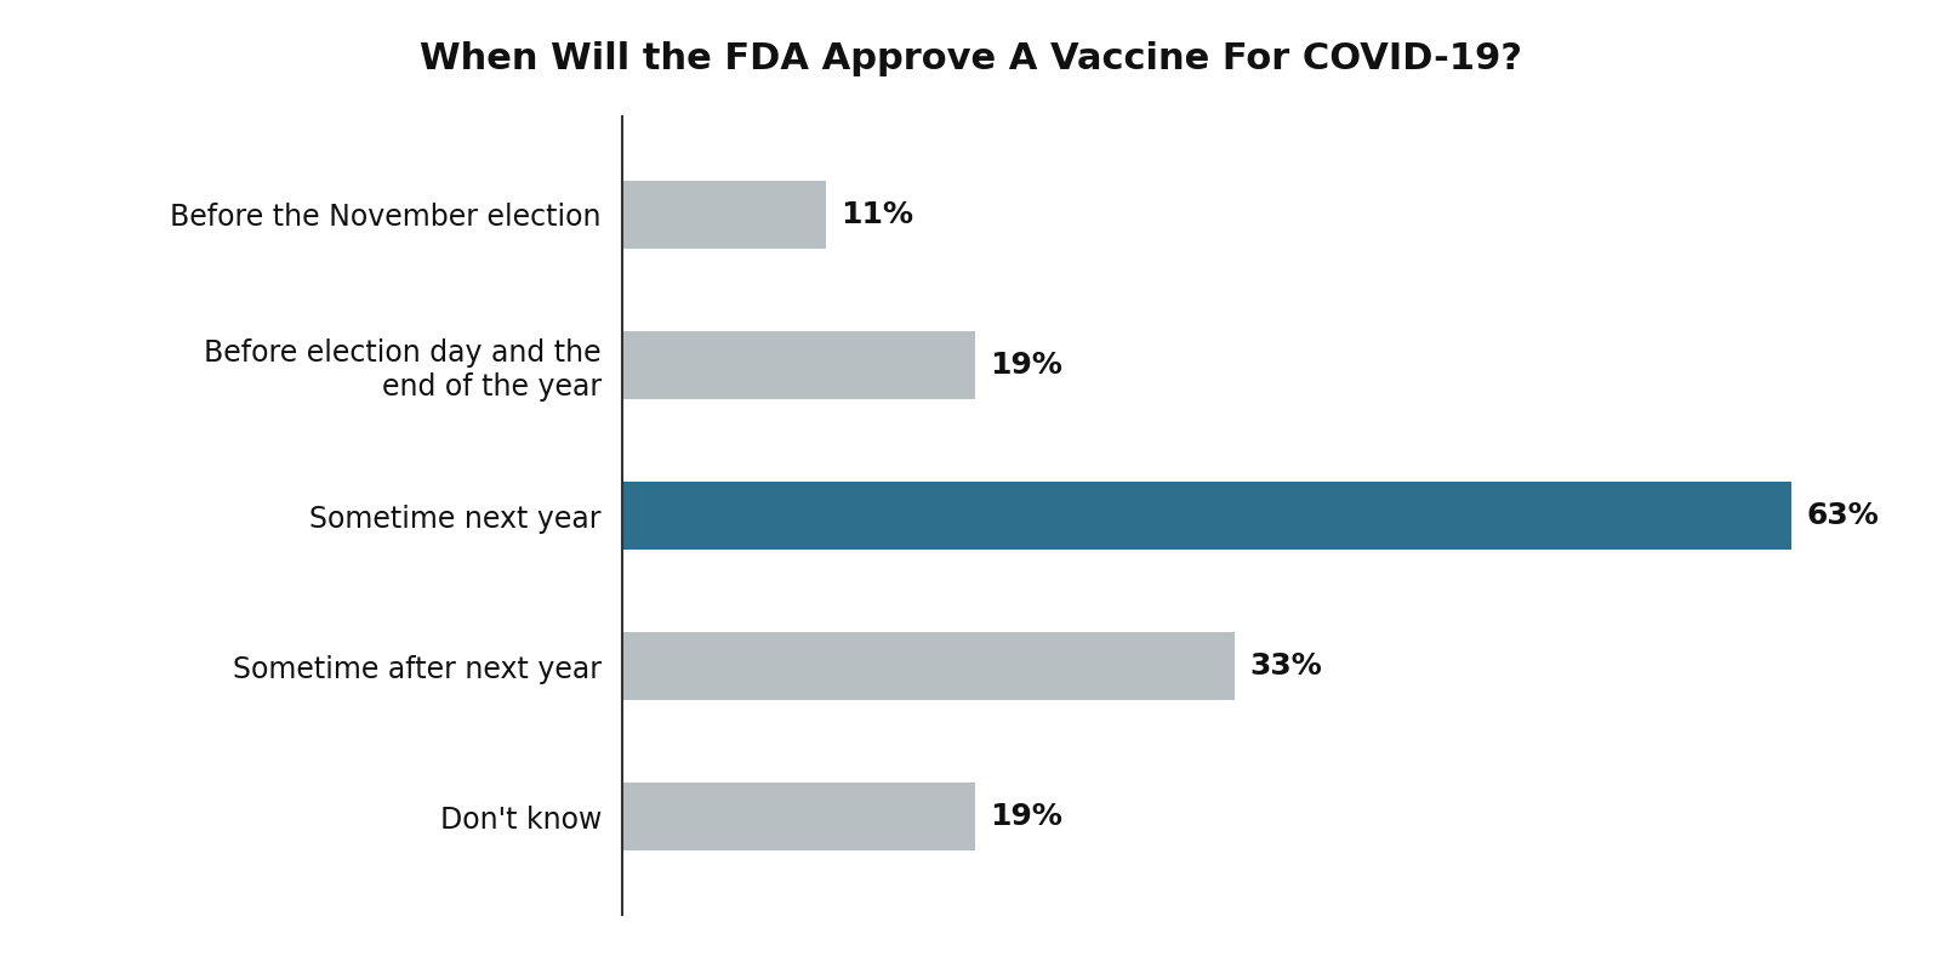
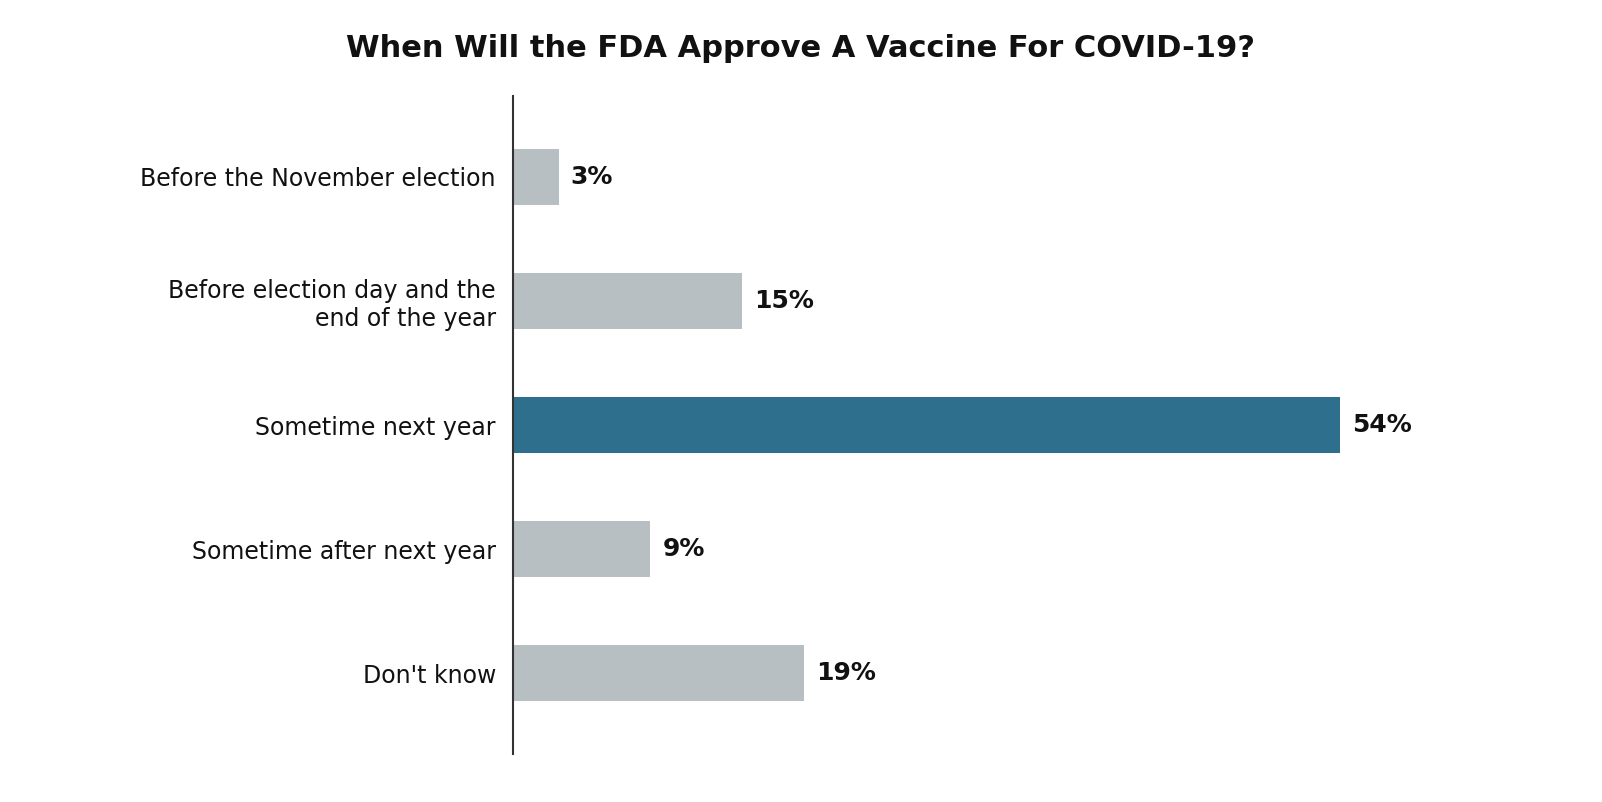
Before the November election: 11% -> 3%
Before election day and the end of the year: 19% -> 15%
Sometime next year: 63% -> 54%
Sometime after next year: 33% -> 9%
